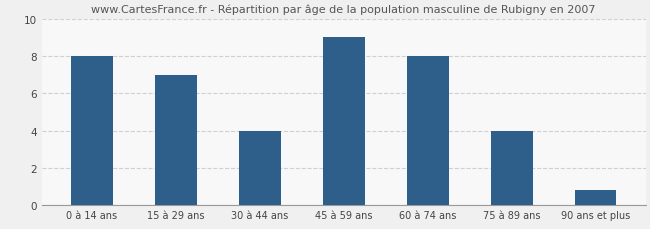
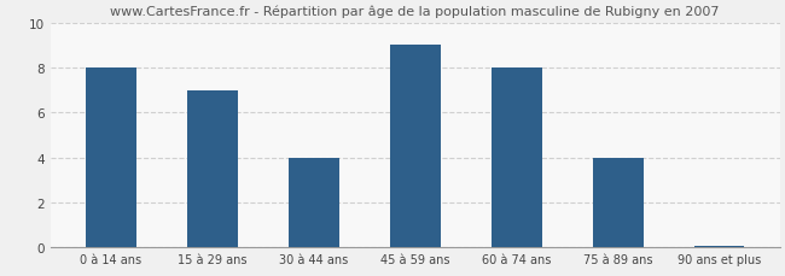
90 ans et plus: 0.8 -> 0.1
